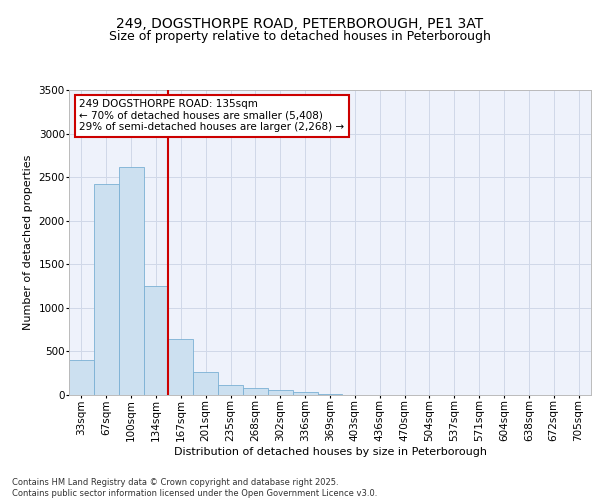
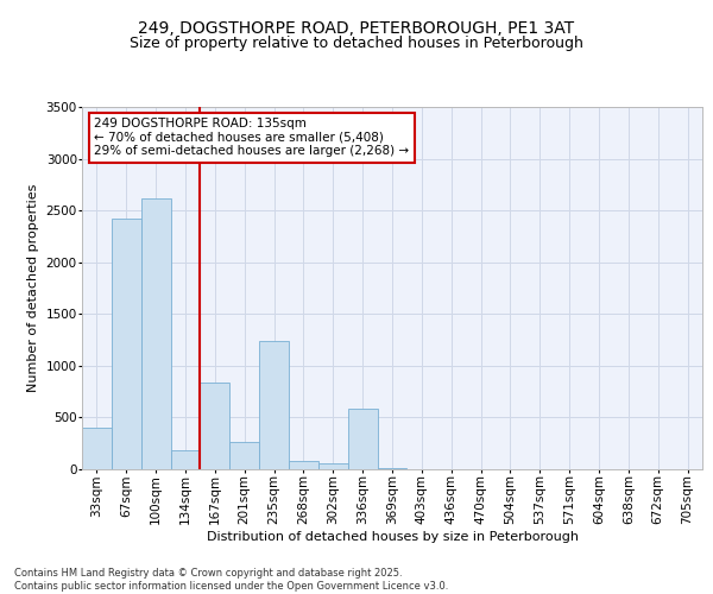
134sqm: 1250 -> 180
167sqm: 640 -> 840
235sqm: 120 -> 1240
336sqm: 30 -> 580
